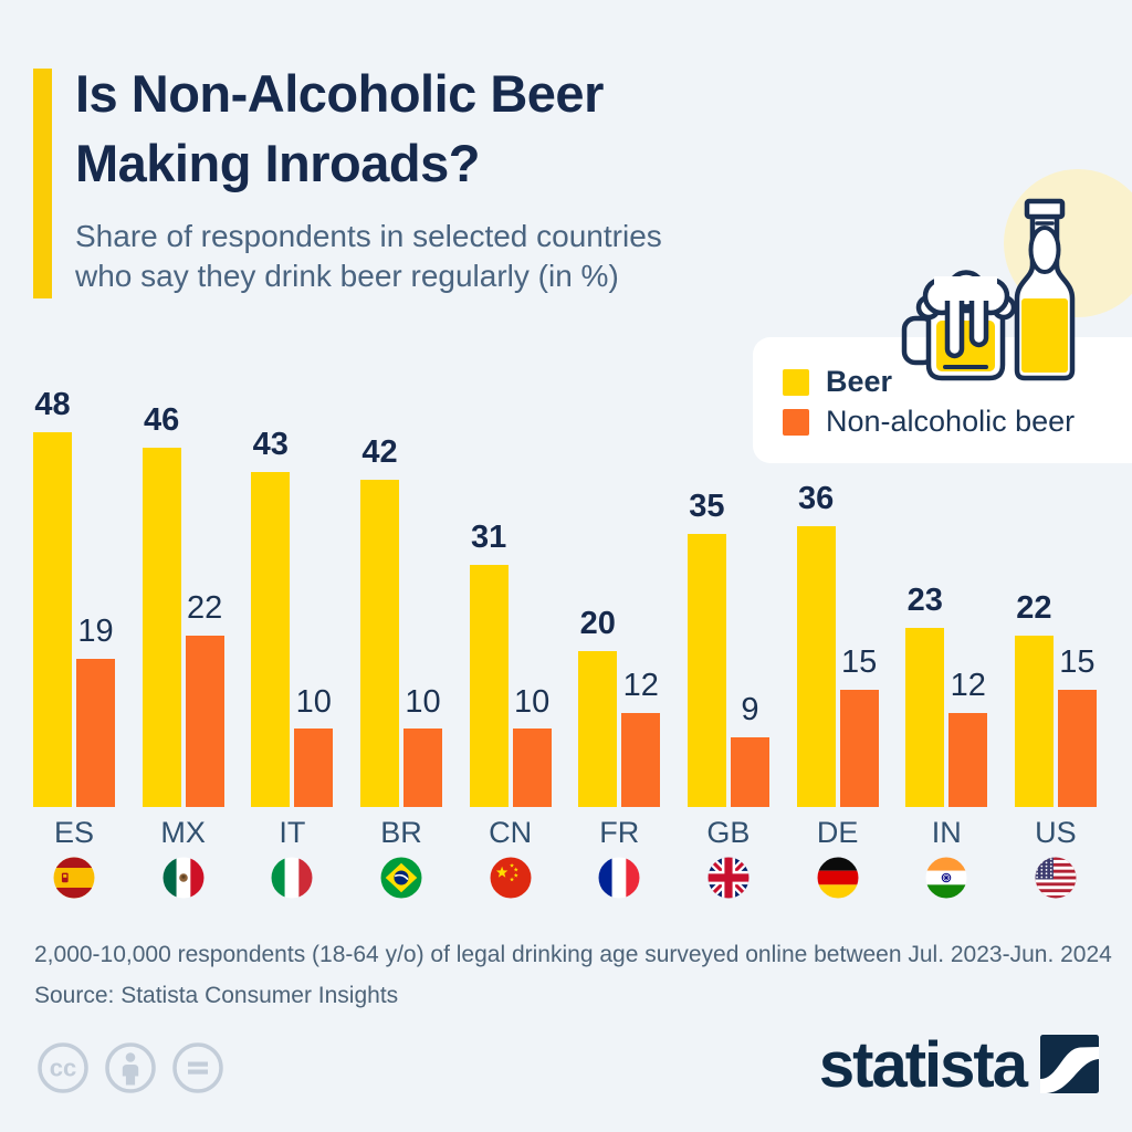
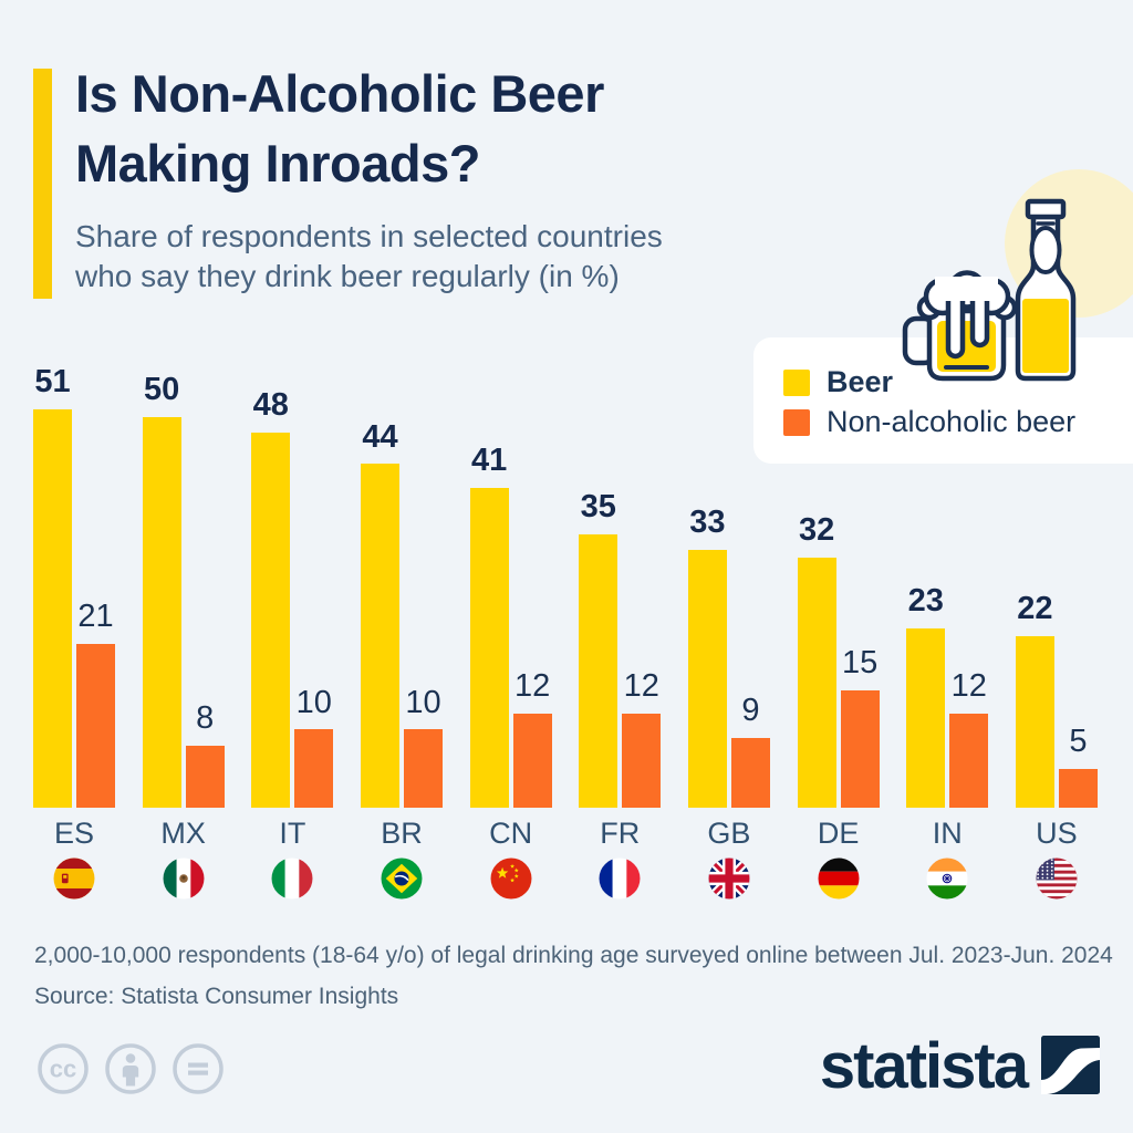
Beer/ES: 48 -> 51
Non-alcoholic beer/ES: 19 -> 21
Beer/MX: 46 -> 50
Non-alcoholic beer/MX: 22 -> 8
Beer/IT: 43 -> 48
Beer/BR: 42 -> 44
Beer/CN: 31 -> 41
Non-alcoholic beer/CN: 10 -> 12
Beer/FR: 20 -> 35
Beer/GB: 35 -> 33
Beer/DE: 36 -> 32
Non-alcoholic beer/US: 15 -> 5
